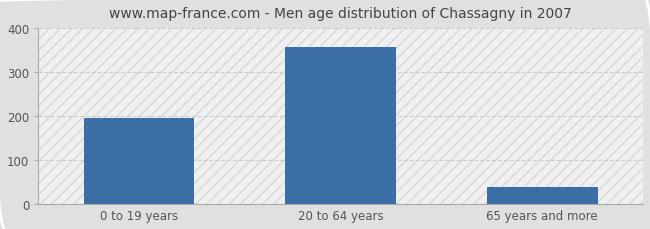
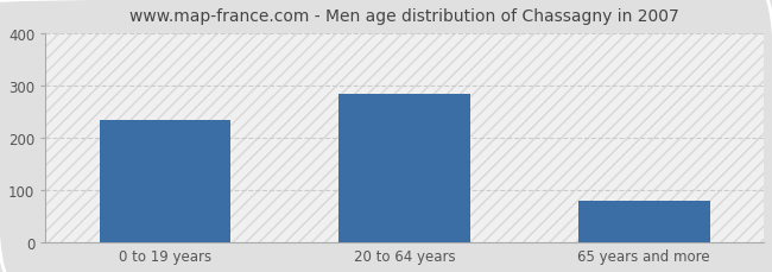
0 to 19 years: 195 -> 235
20 to 64 years: 356 -> 285
65 years and more: 40 -> 80
